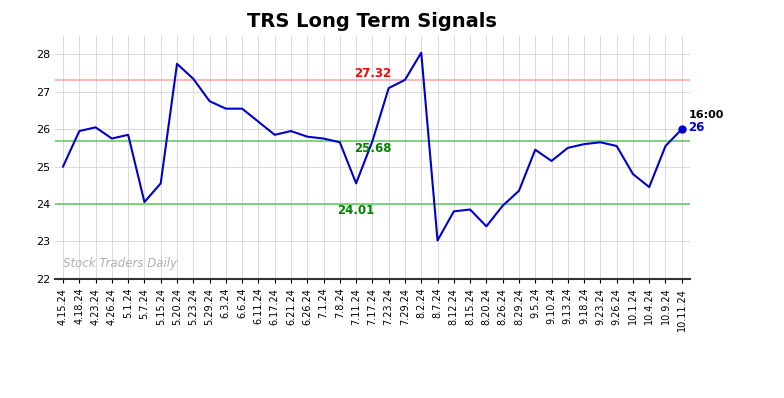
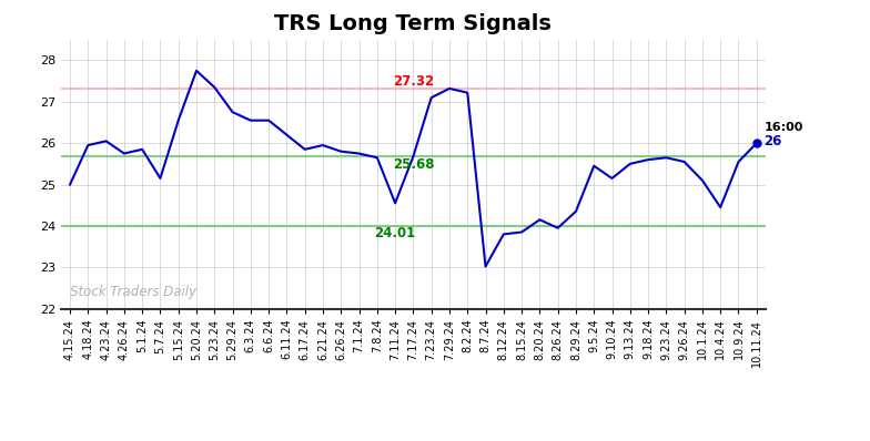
5.7.24: 24.05 -> 25.15
5.15.24: 24.55 -> 26.55
8.2.24: 28.05 -> 27.22
8.20.24: 23.40 -> 24.15
10.1.24: 24.80 -> 25.10
